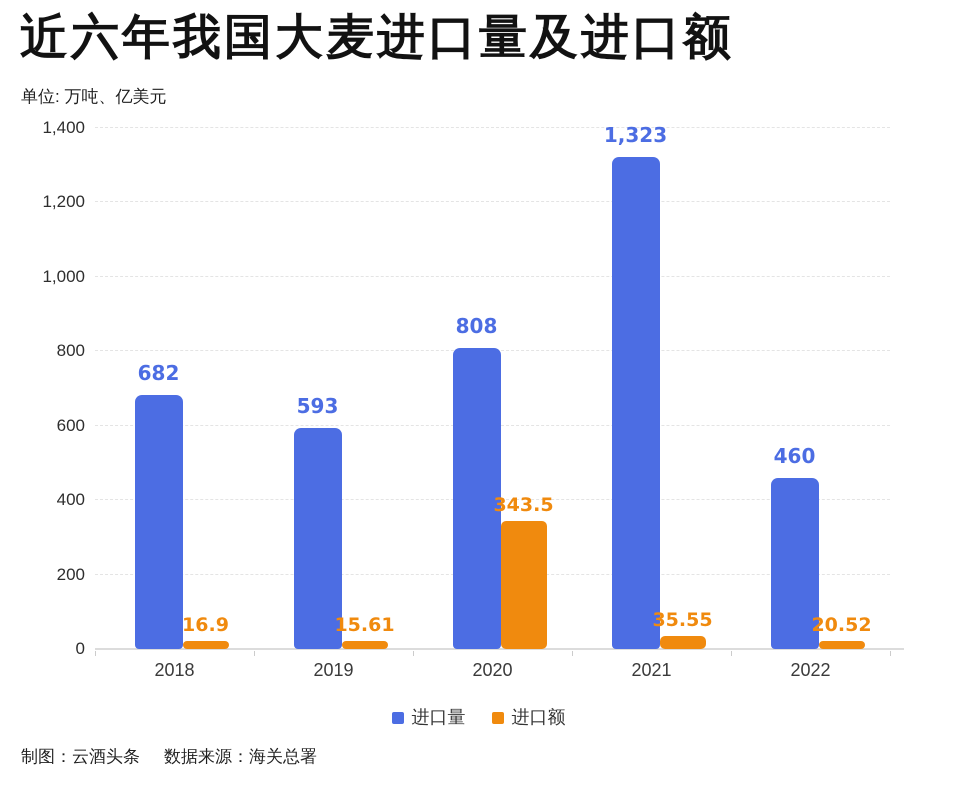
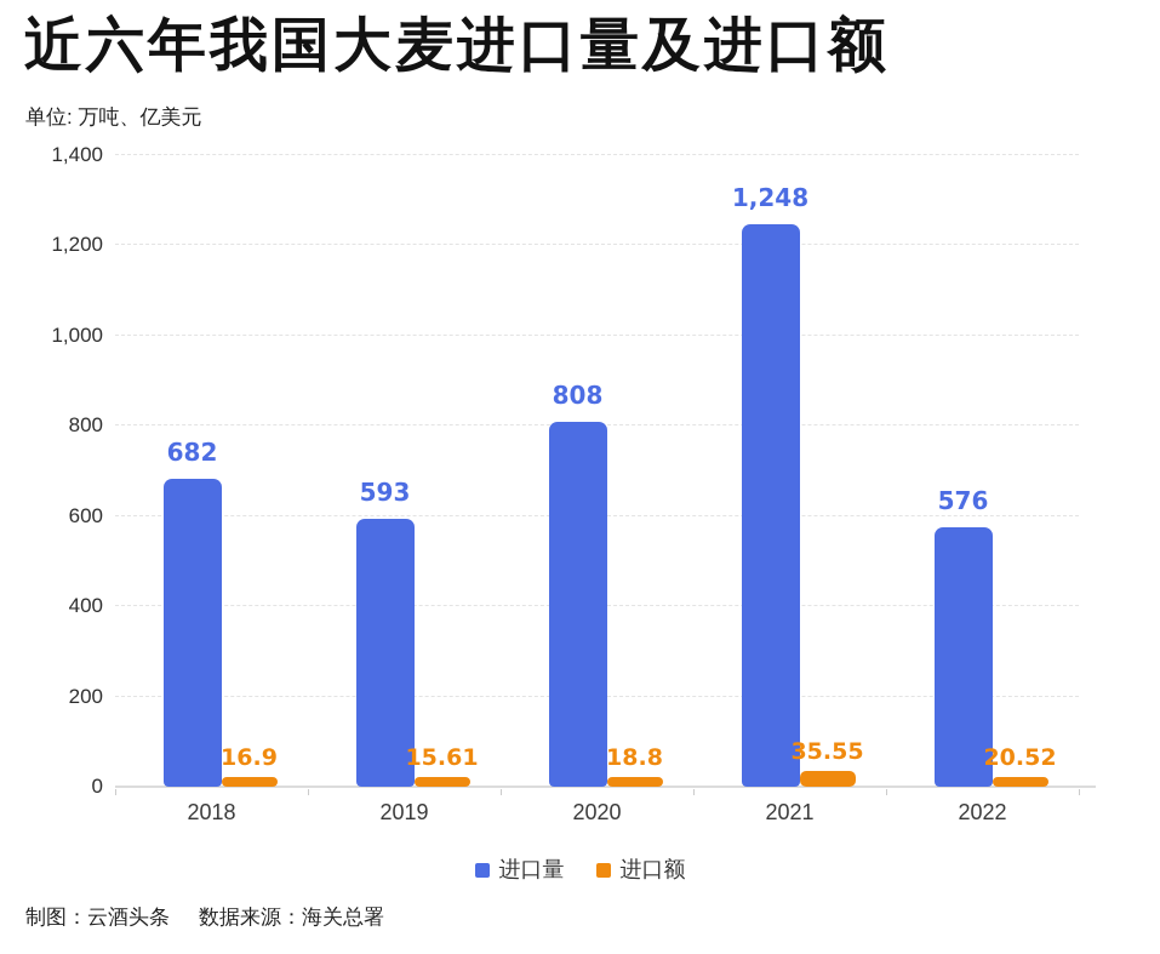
进口额/2020: 343.5 -> 18.8
进口量/2021: 1,323 -> 1,248
进口量/2022: 460 -> 576
